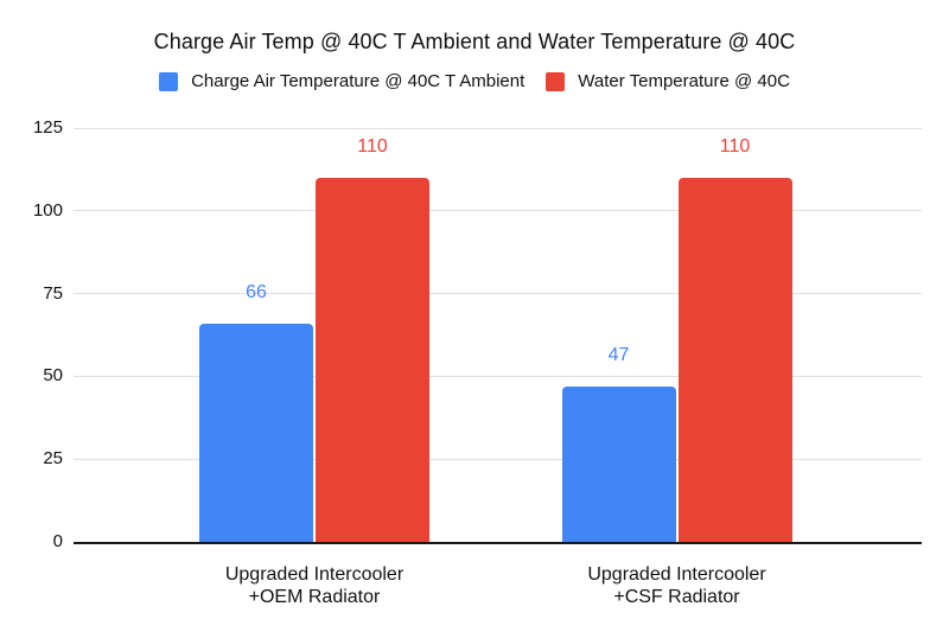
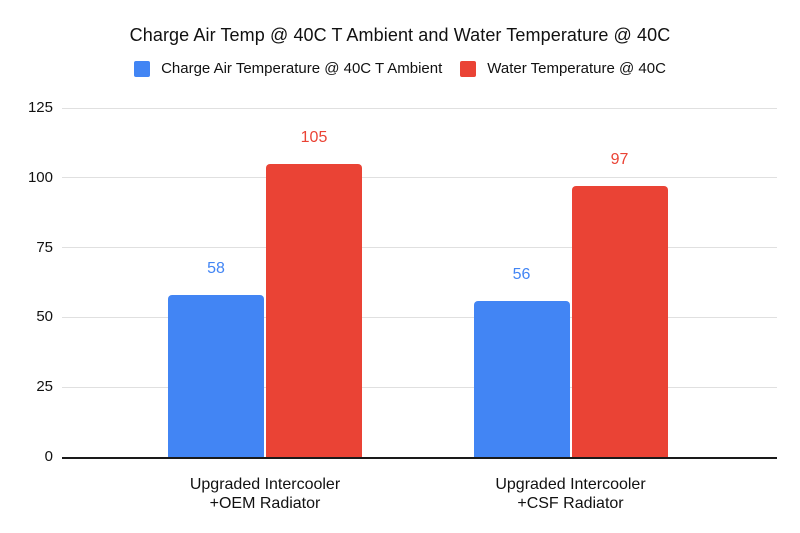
Charge Air Temperature @ 40C T Ambient/Upgraded Intercooler +OEM Radiator: 66 -> 58
Water Temperature @ 40C/Upgraded Intercooler +OEM Radiator: 110 -> 105
Charge Air Temperature @ 40C T Ambient/Upgraded Intercooler +CSF Radiator: 47 -> 56
Water Temperature @ 40C/Upgraded Intercooler +CSF Radiator: 110 -> 97
